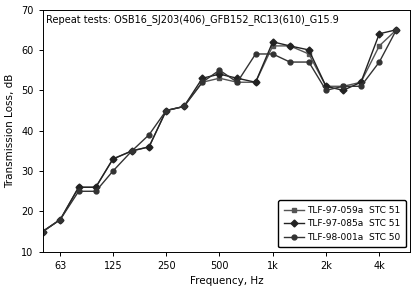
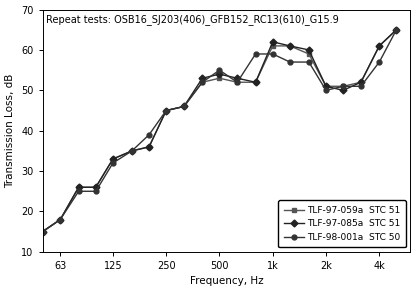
TLF-98-001a STC 50/125: 30 -> 32
TLF-97-085a STC 51/4k: 64 -> 61
